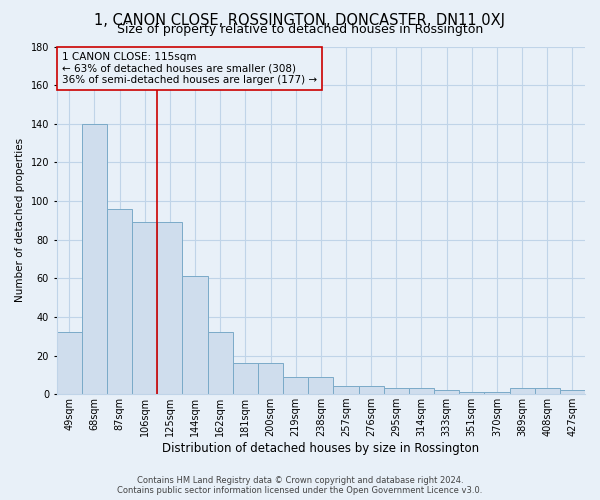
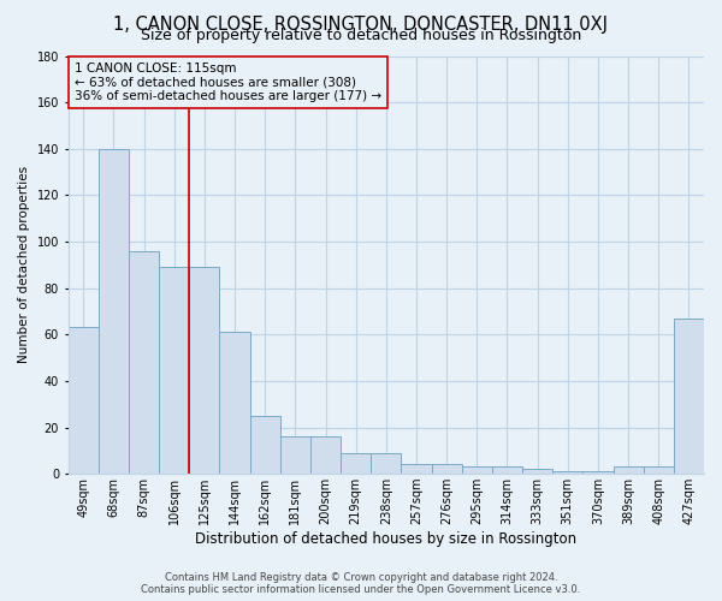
49sqm: 32 -> 63
162sqm: 32 -> 25
427sqm: 2 -> 67
